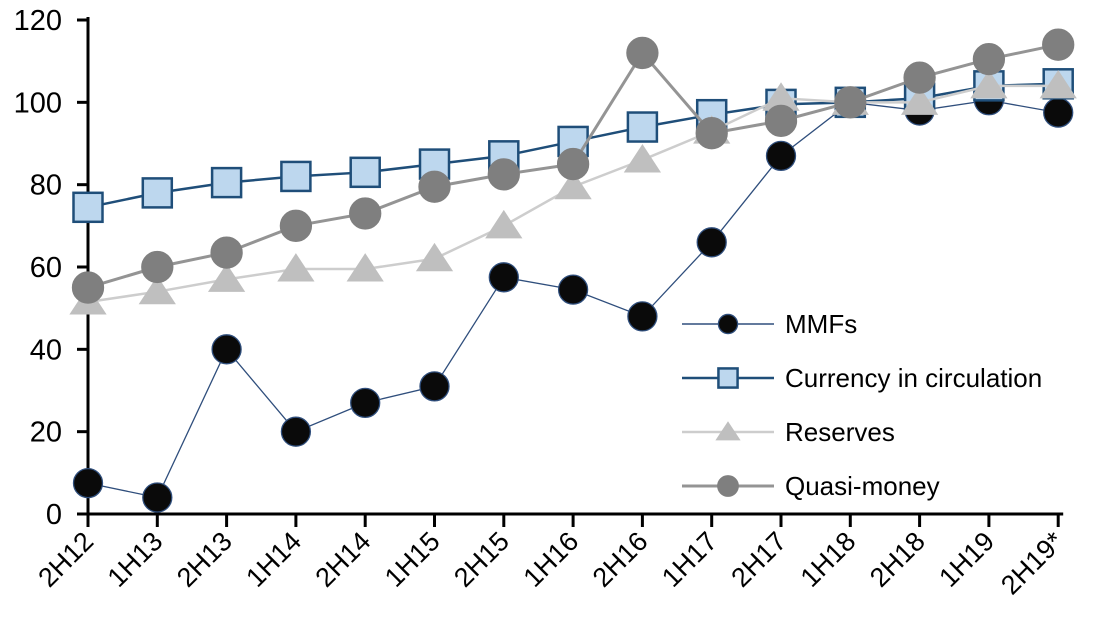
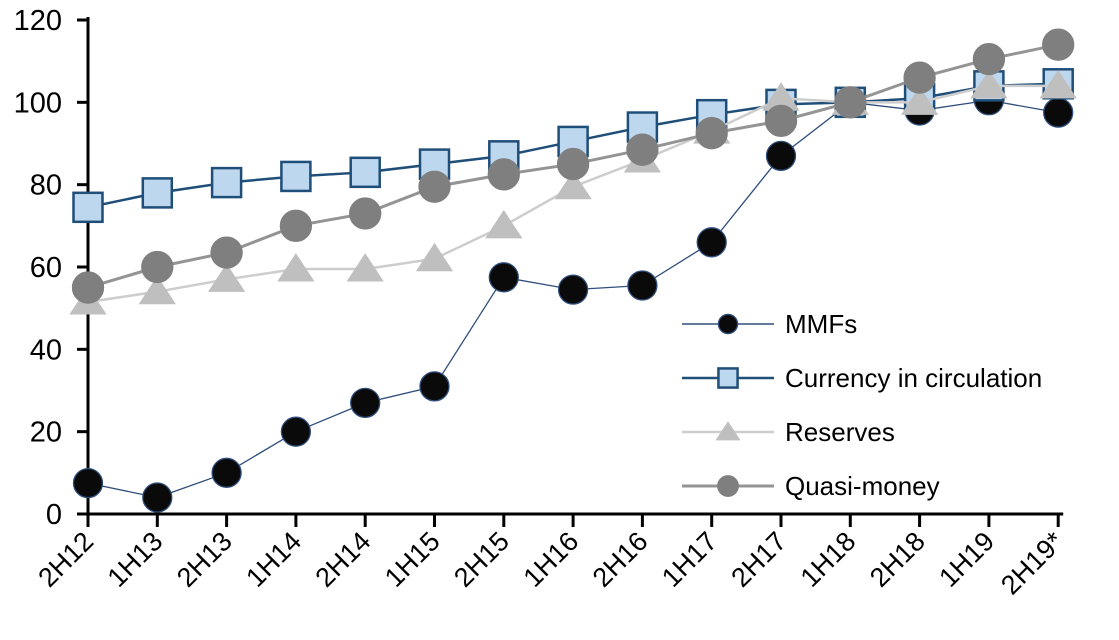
MMFs/2H13: 40 -> 10
MMFs/2H16: 48 -> 56
Quasi-money/2H16: 112 -> 88
